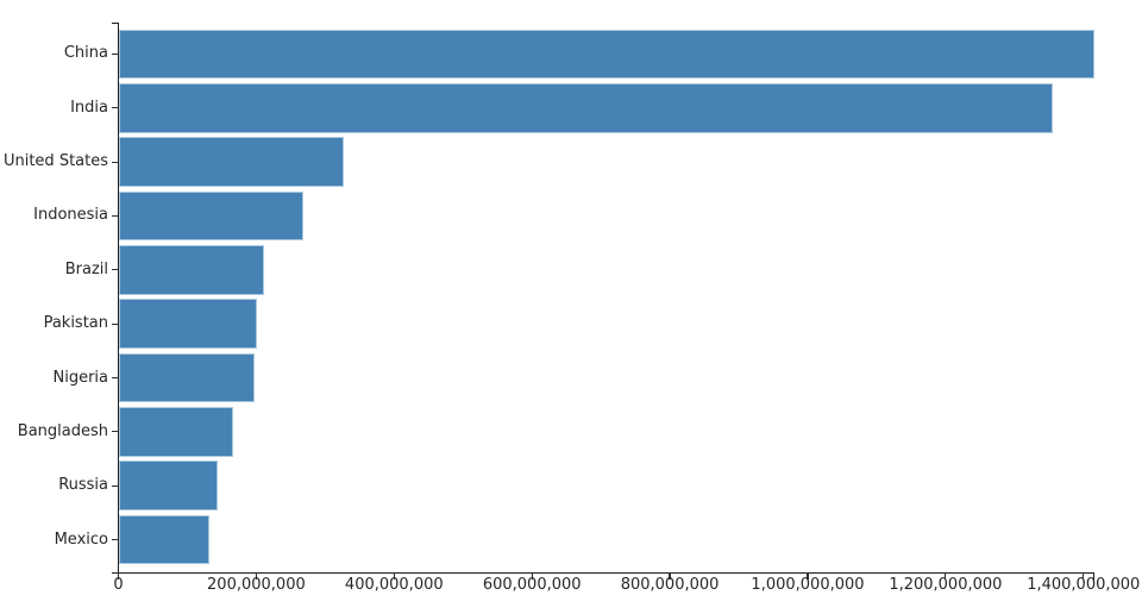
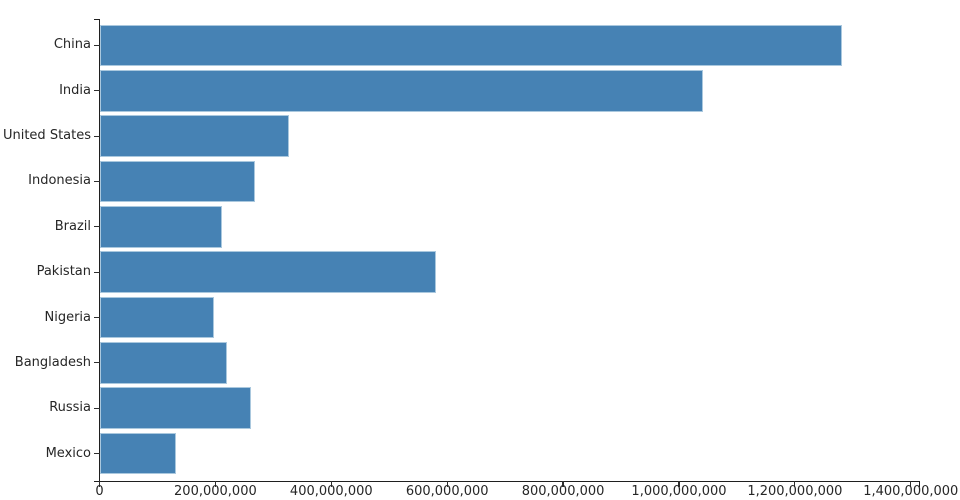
China: 1420000000 -> 1280000000
India: 1350000000 -> 1040000000
Pakistan: 200000000 -> 580000000
Bangladesh: 170000000 -> 220000000
Russia: 140000000 -> 260000000
